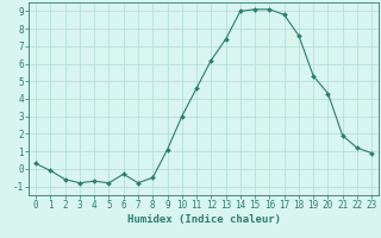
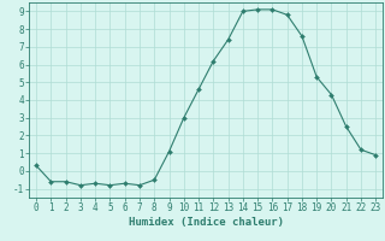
1: -0.1 -> -0.6
6: -0.3 -> -0.7
21: 1.9 -> 2.5
